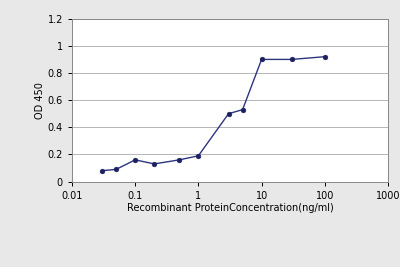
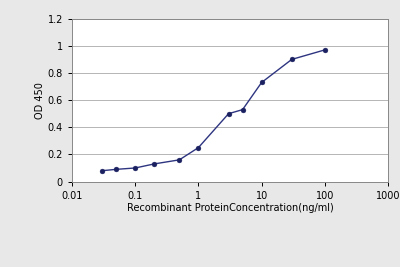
0.1: 0.16 -> 0.10
1: 0.19 -> 0.25
10: 0.90 -> 0.73
100: 0.92 -> 0.97
